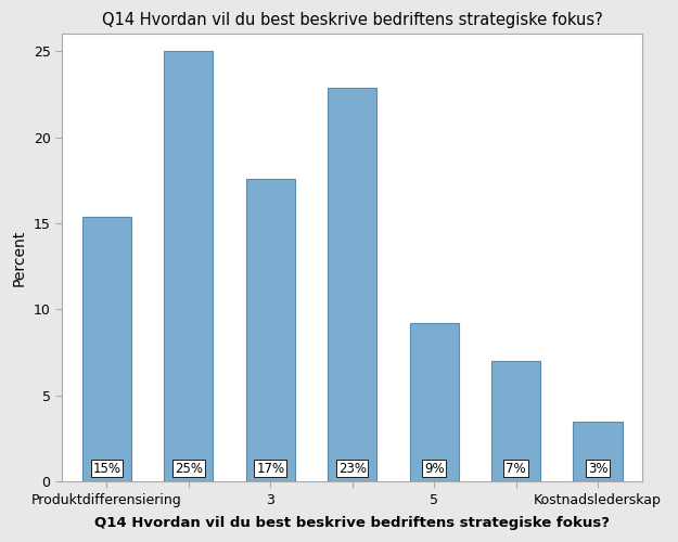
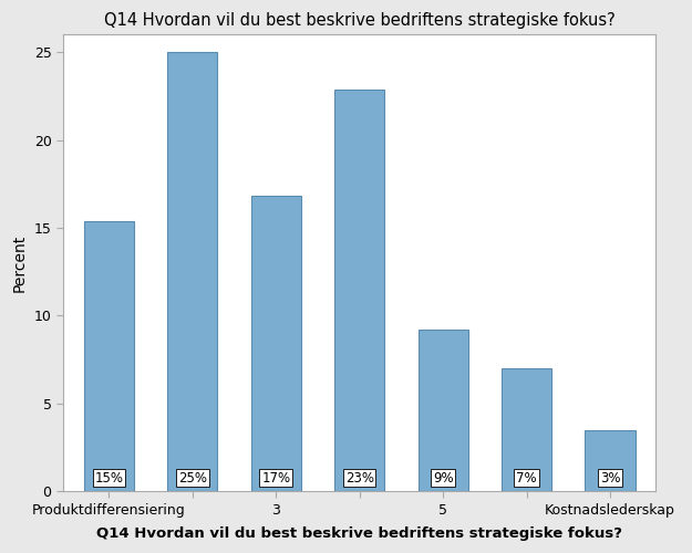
3: 17.6 -> 16.8
